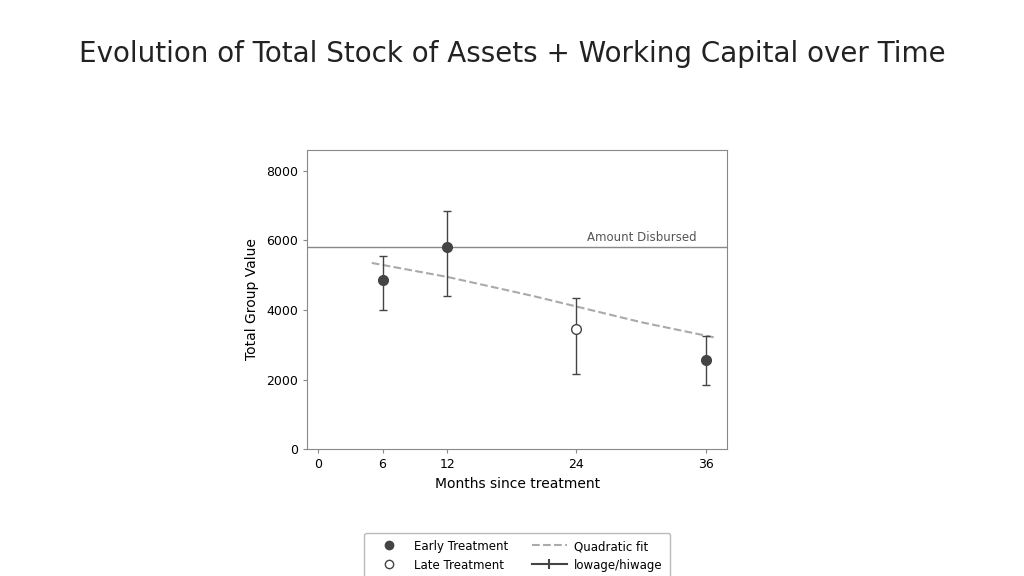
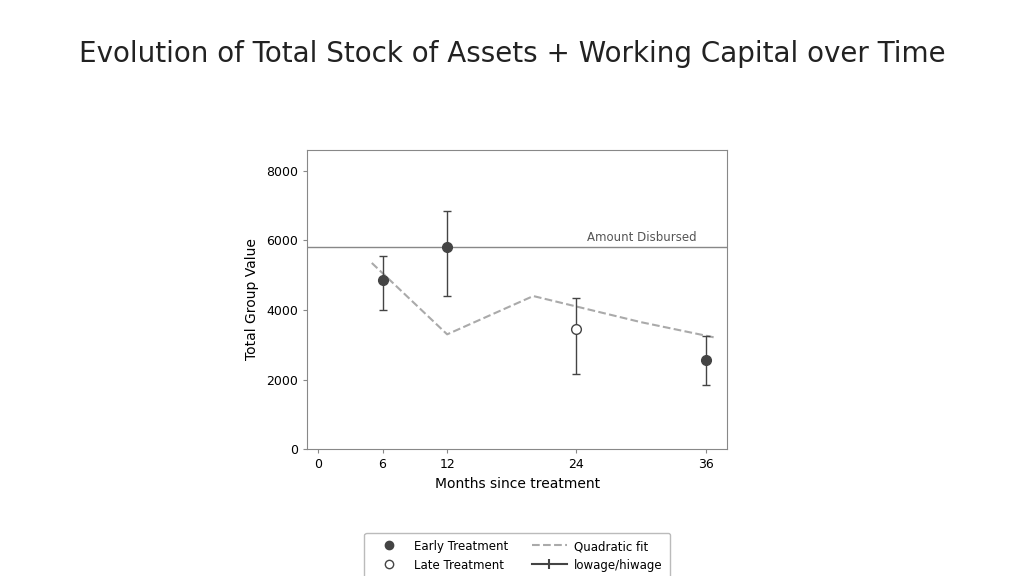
12: 4950 -> 3300
